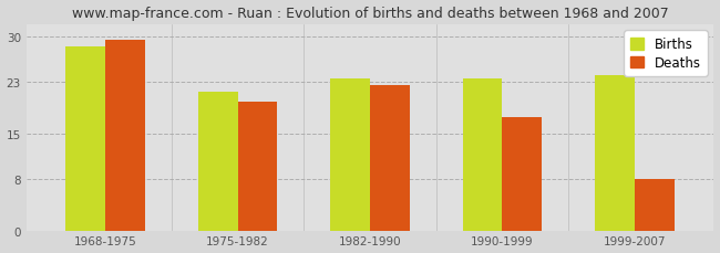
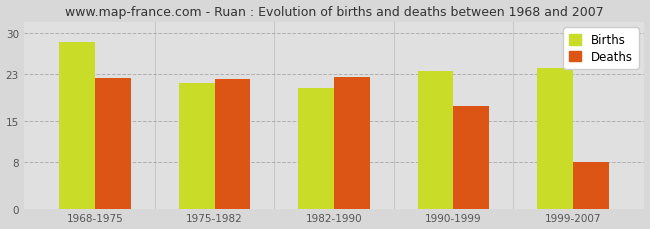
Deaths/1968-1975: 29.5 -> 22.4
Deaths/1975-1982: 20.0 -> 22.2
Births/1982-1990: 23.5 -> 20.6
